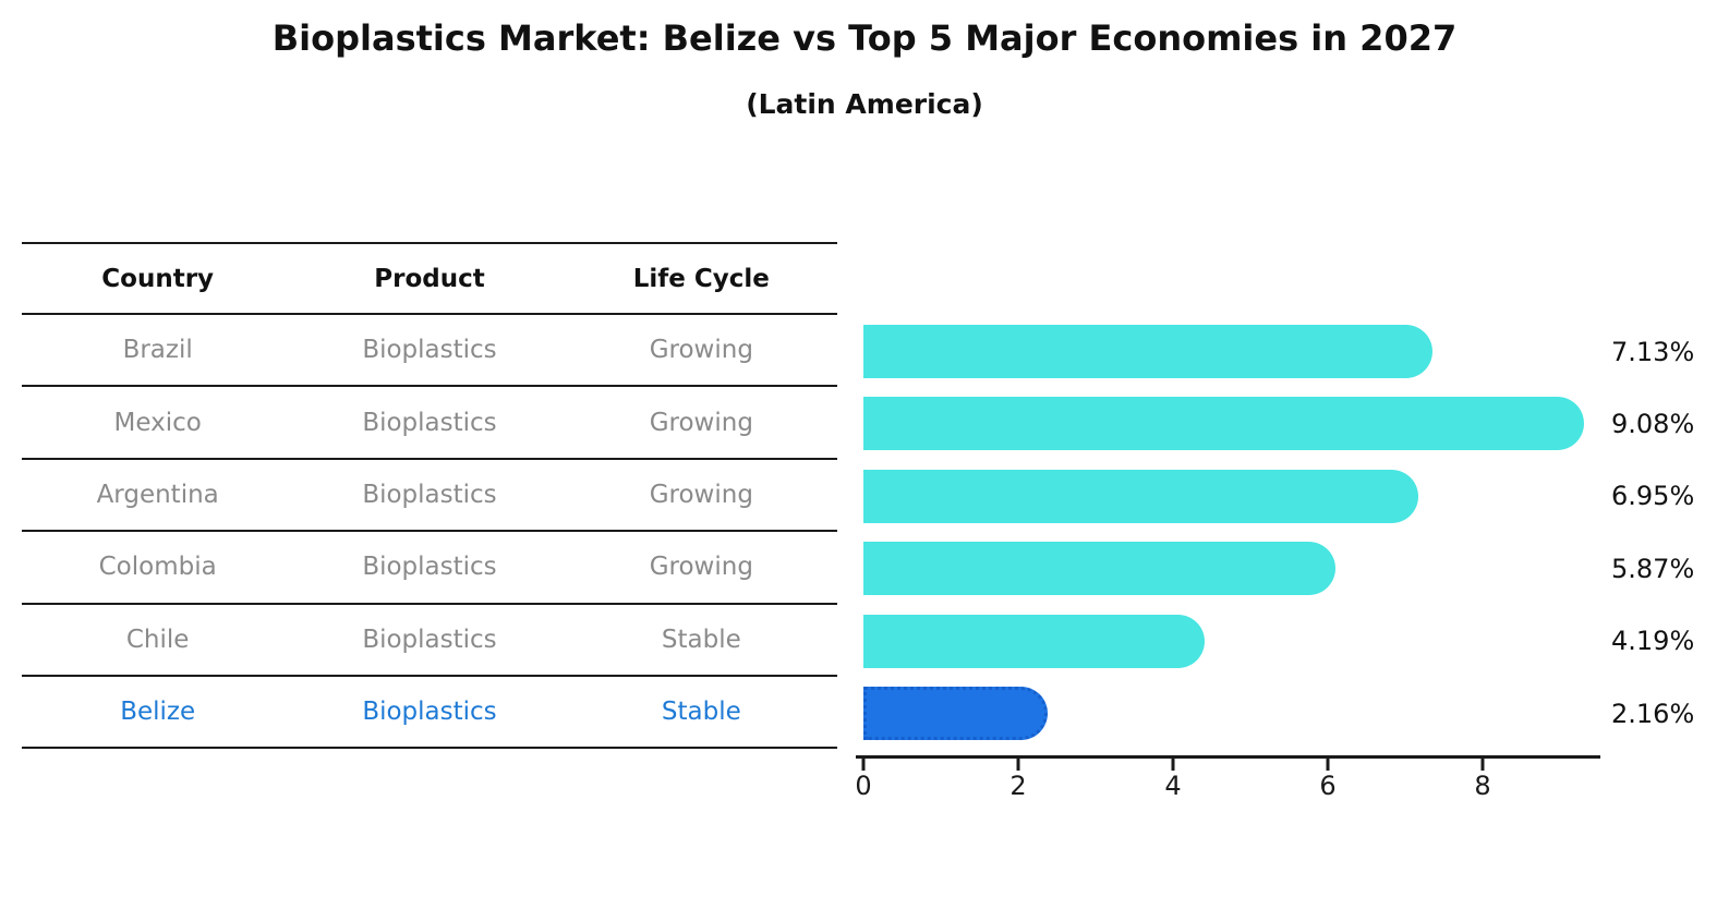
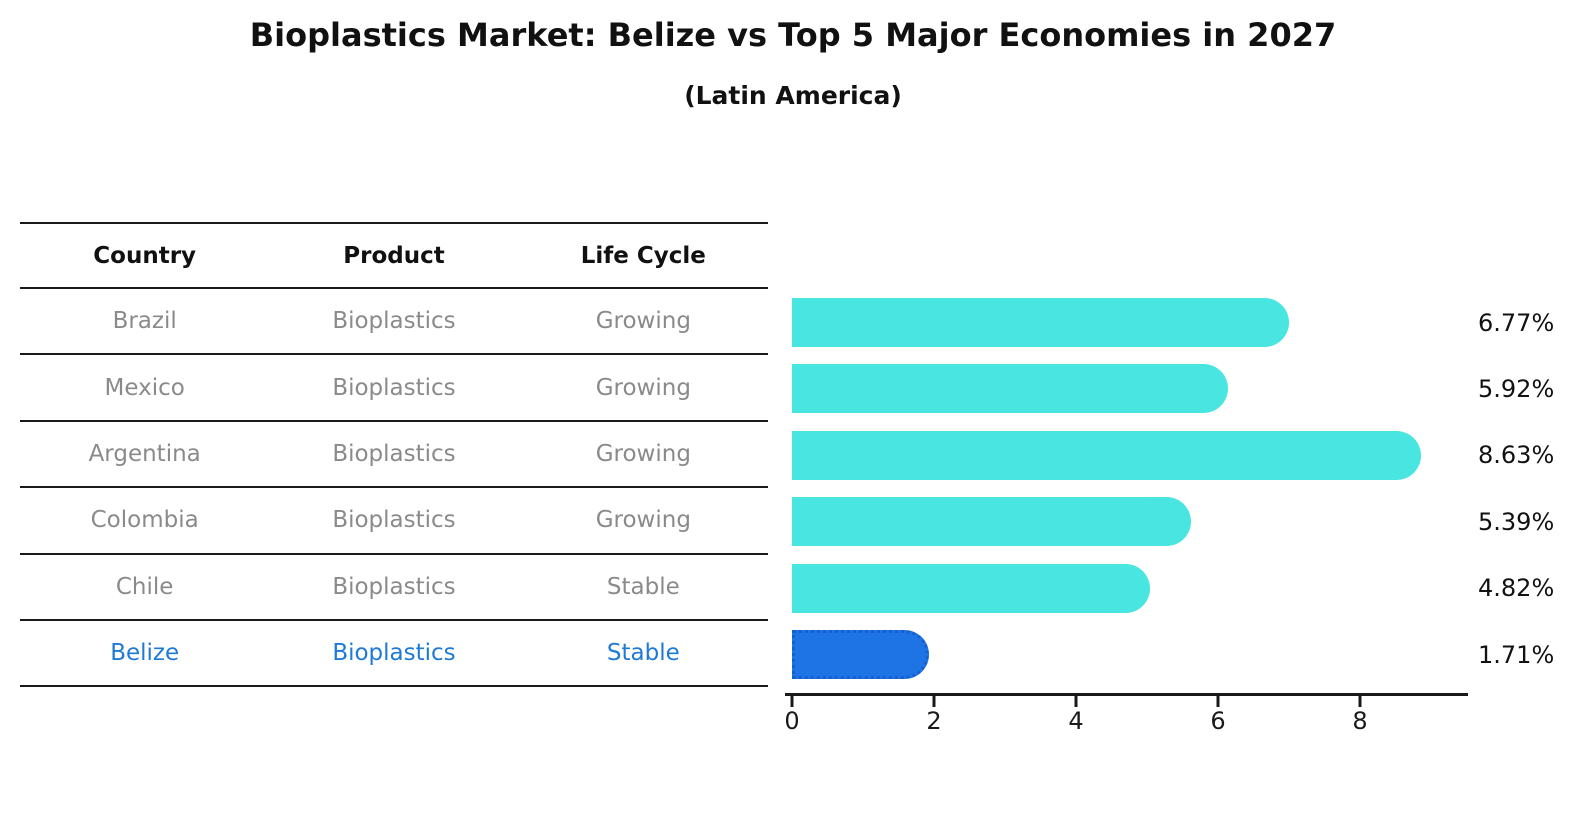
Brazil: 7.13% -> 6.77%
Mexico: 9.08% -> 5.92%
Argentina: 6.95% -> 8.63%
Colombia: 5.87% -> 5.39%
Chile: 4.19% -> 4.82%
Belize: 2.16% -> 1.71%
